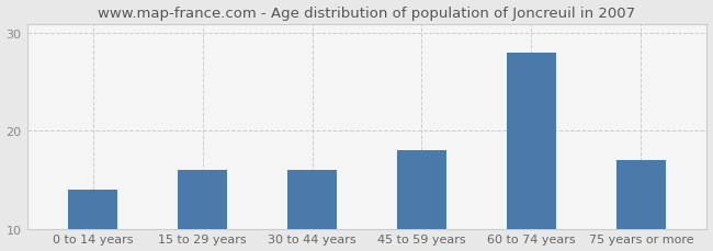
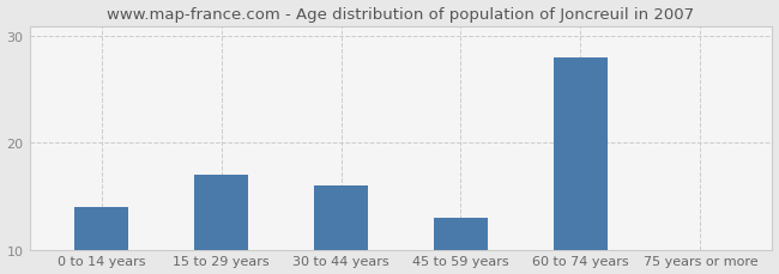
15 to 29 years: 16 -> 17
45 to 59 years: 18 -> 13
75 years or more: 17 -> 10
